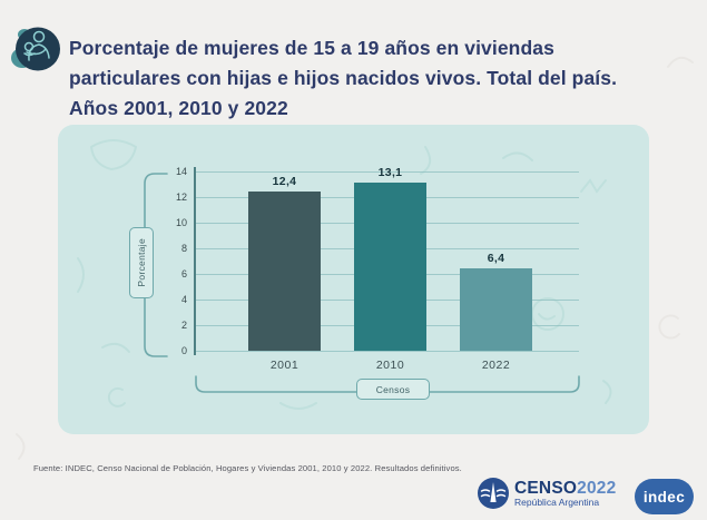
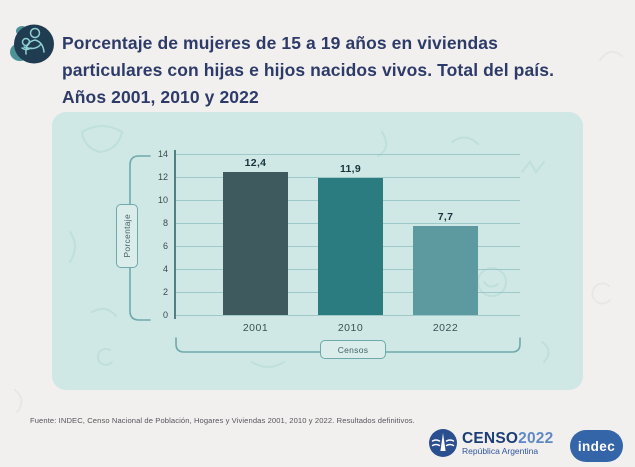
2010: 13,1 -> 11,9
2022: 6,4 -> 7,7
